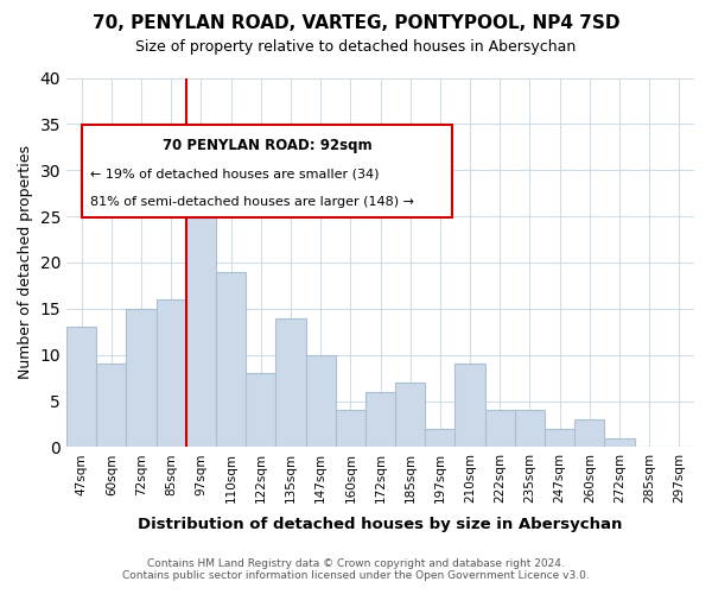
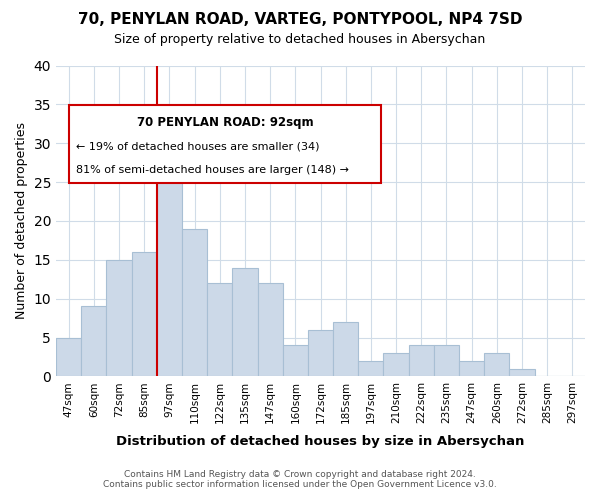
47sqm: 13 -> 5
122sqm: 8 -> 12
147sqm: 10 -> 12
210sqm: 9 -> 3
